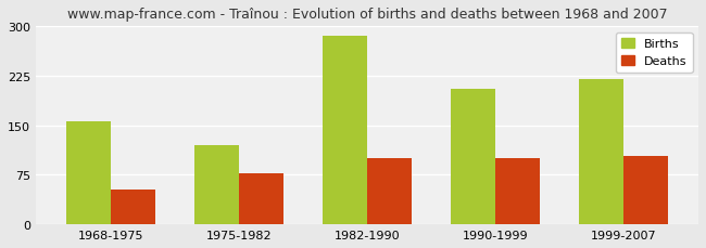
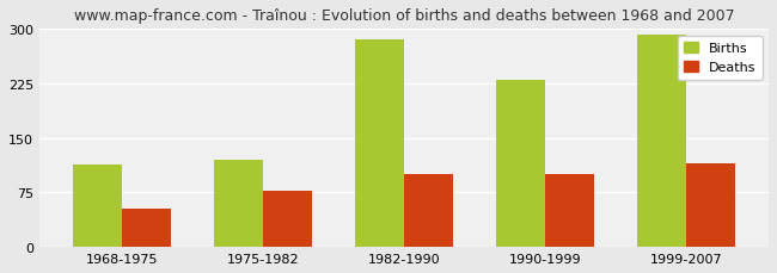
Births/1968-1975: 156 -> 113
Births/1990-1999: 206 -> 230
Births/1999-2007: 220 -> 293
Deaths/1999-2007: 104 -> 115
